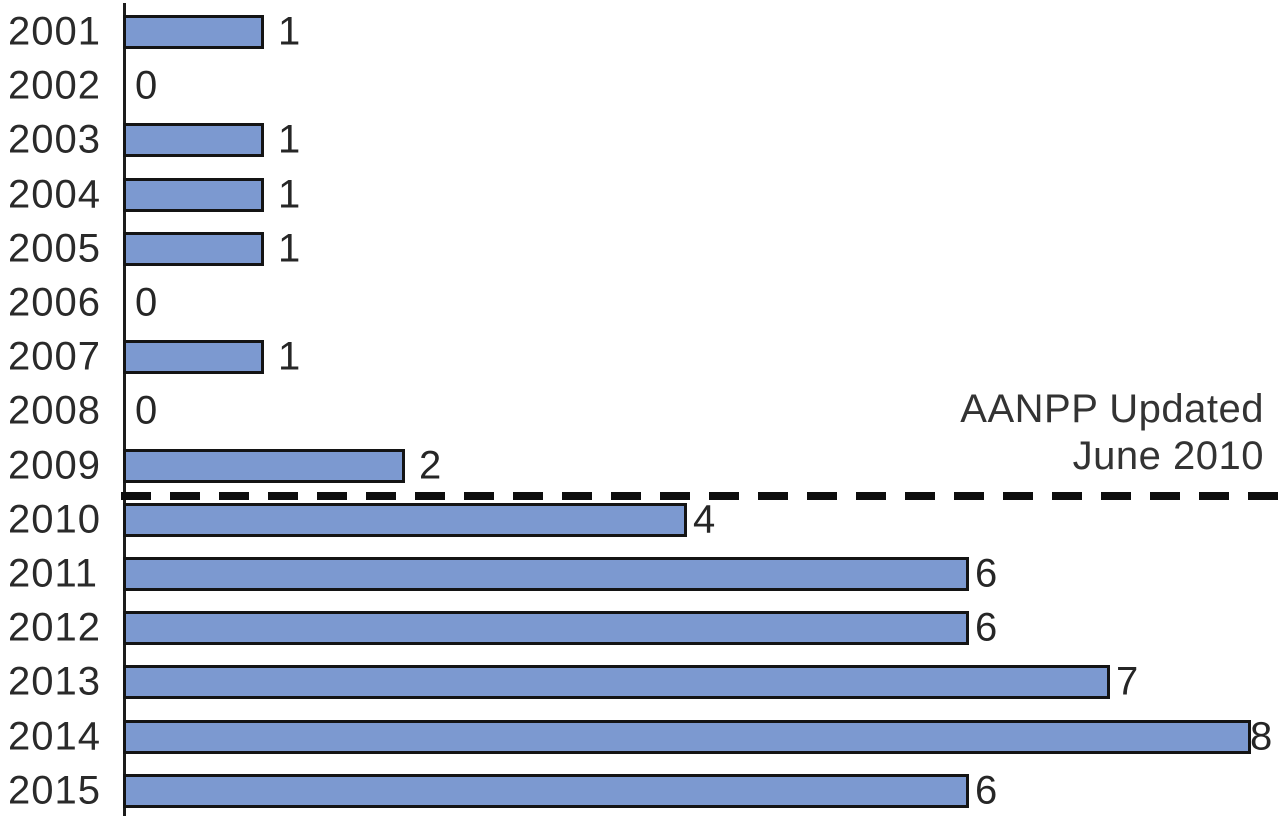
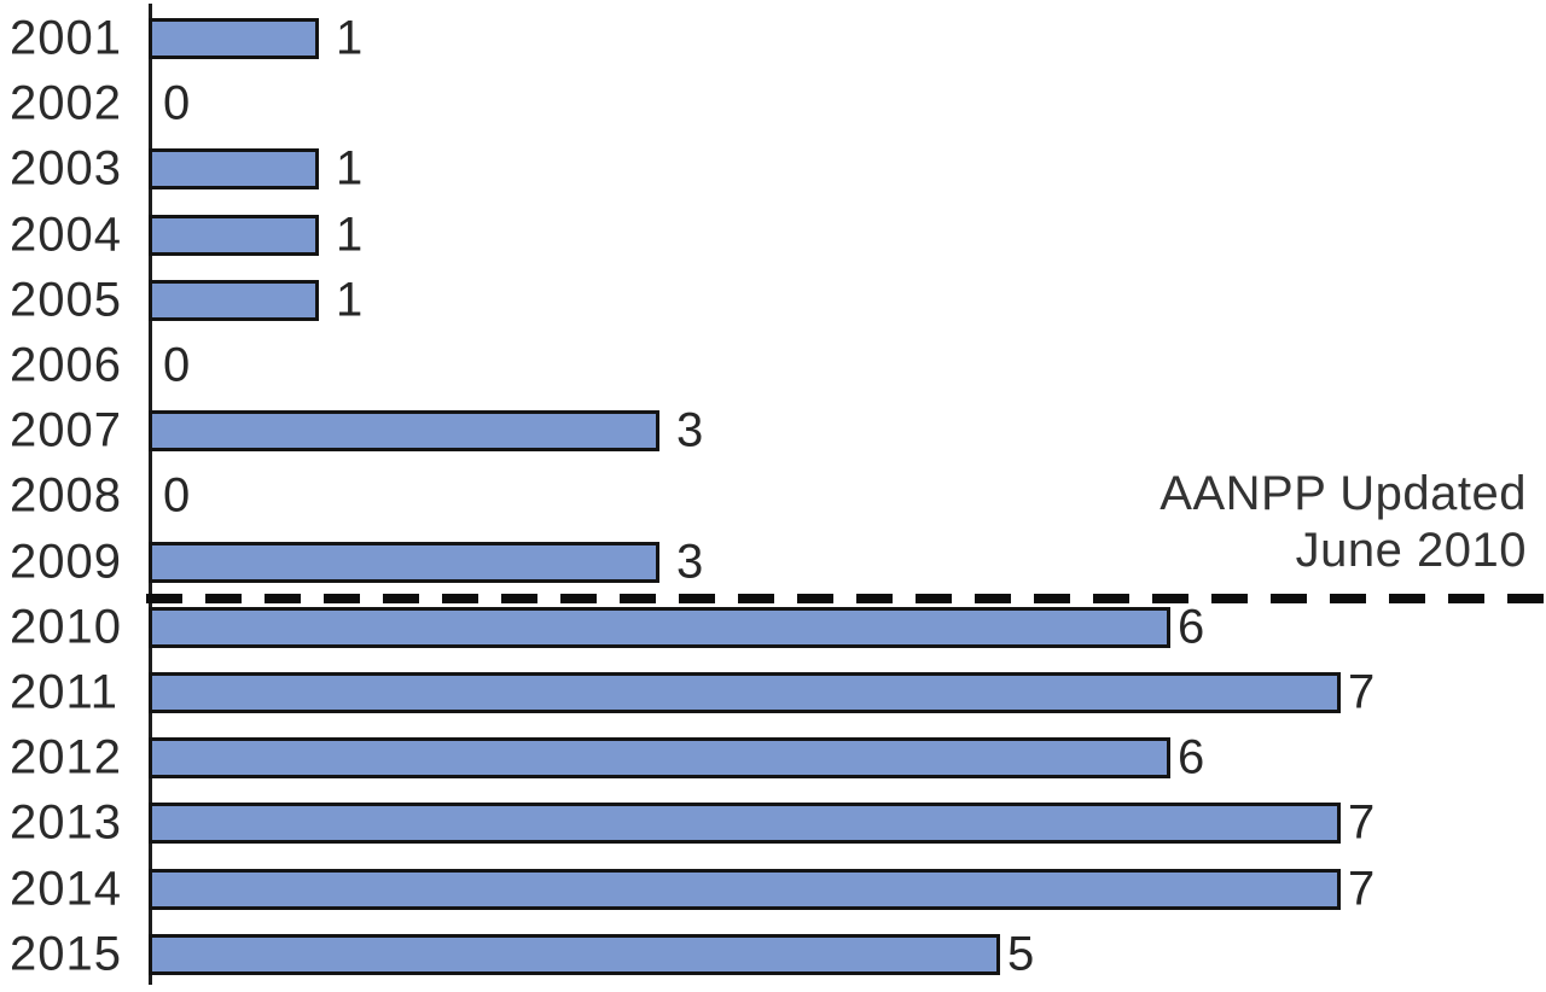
2007: 1 -> 3
2009: 2 -> 3
2010: 4 -> 6
2011: 6 -> 7
2014: 8 -> 7
2015: 6 -> 5
